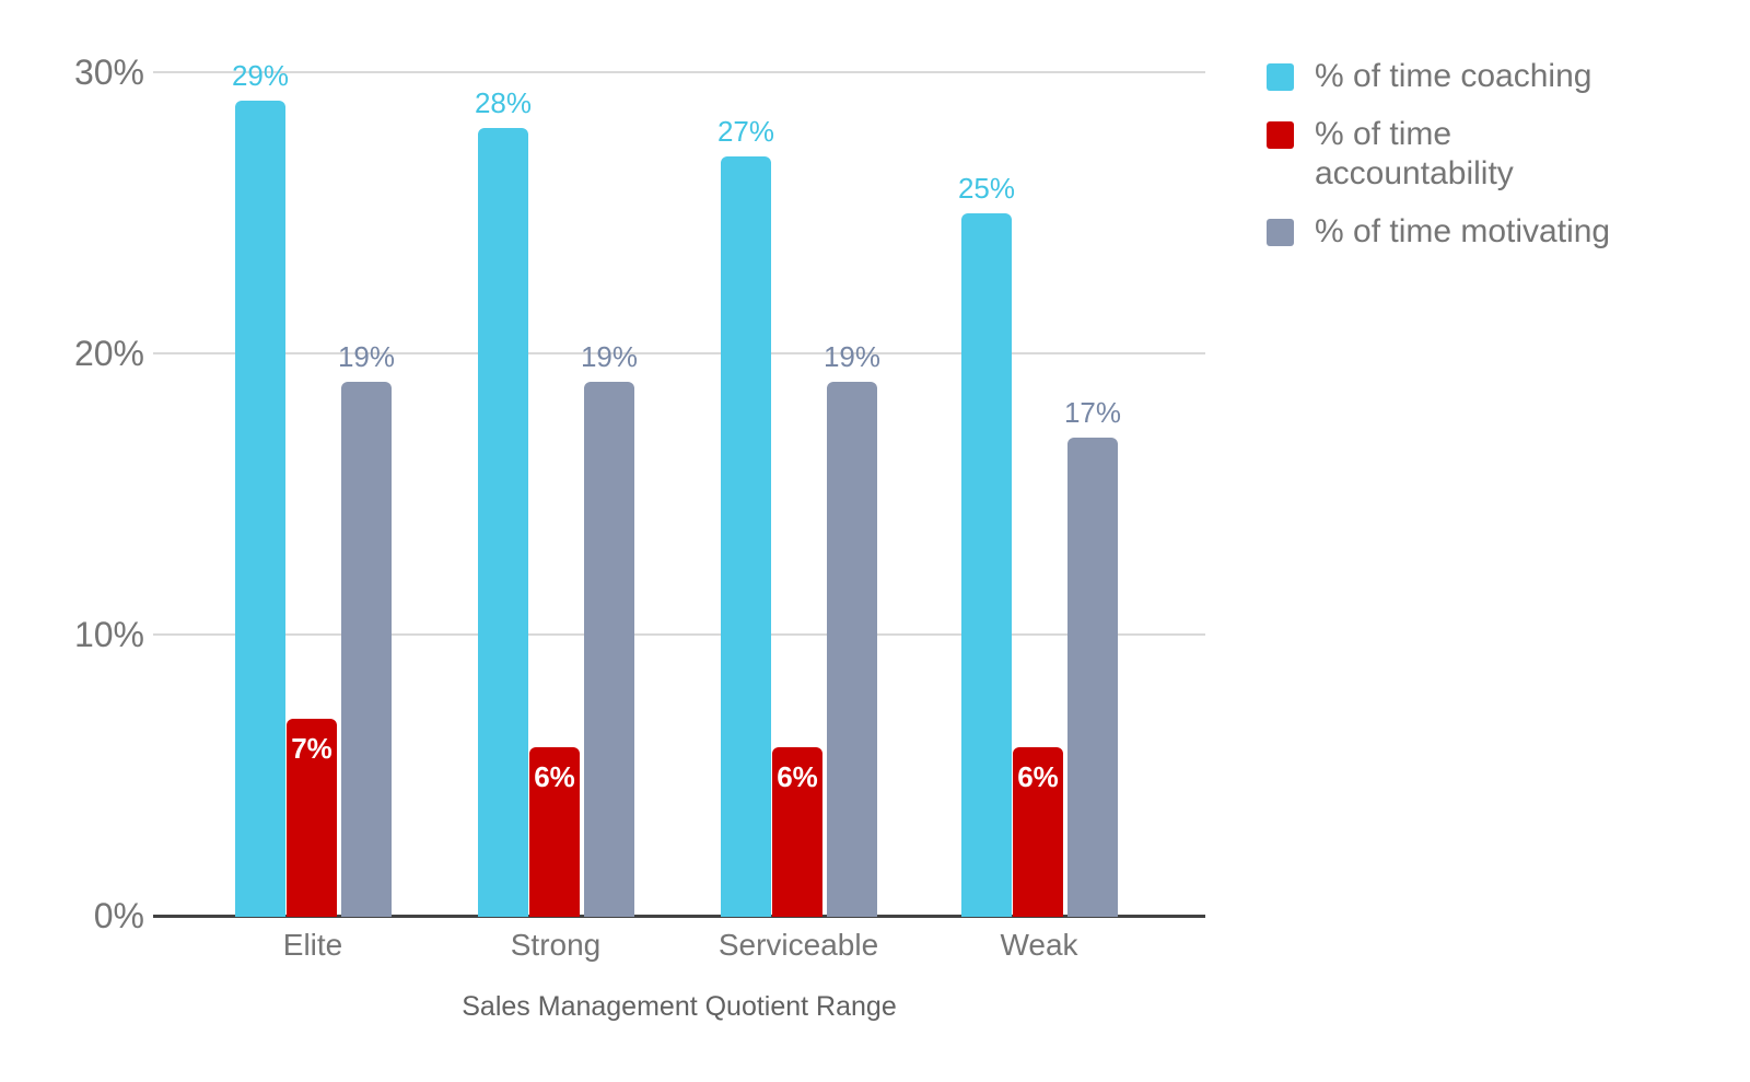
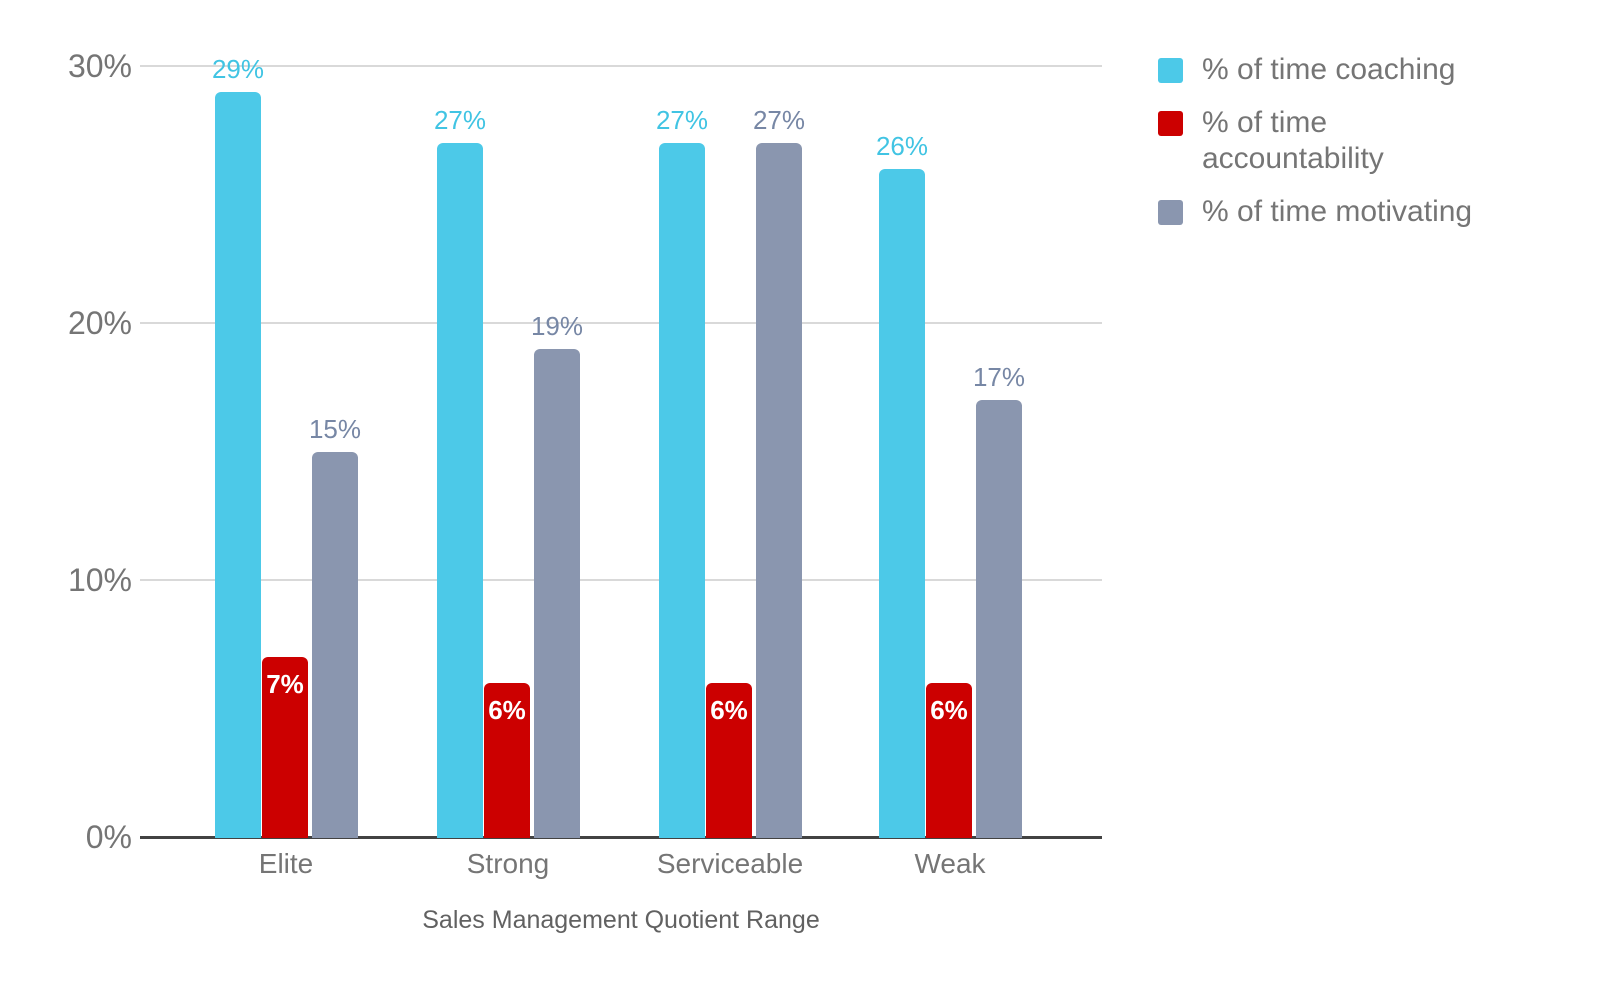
% of time motivating/Elite: 19% -> 15%
% of time coaching/Strong: 28% -> 27%
% of time motivating/Serviceable: 19% -> 27%
% of time coaching/Weak: 25% -> 26%
